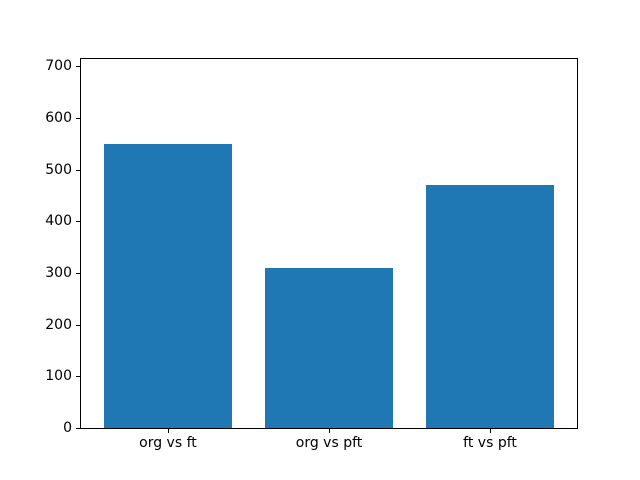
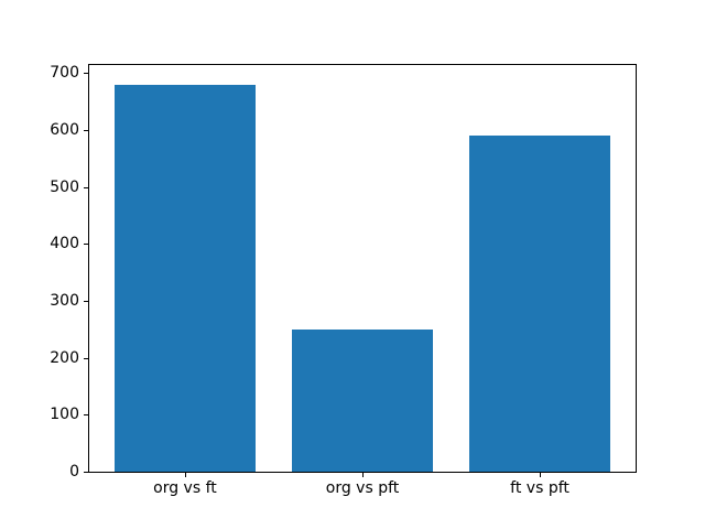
org vs ft: 550 -> 680
org vs pft: 310 -> 250
ft vs pft: 470 -> 590
